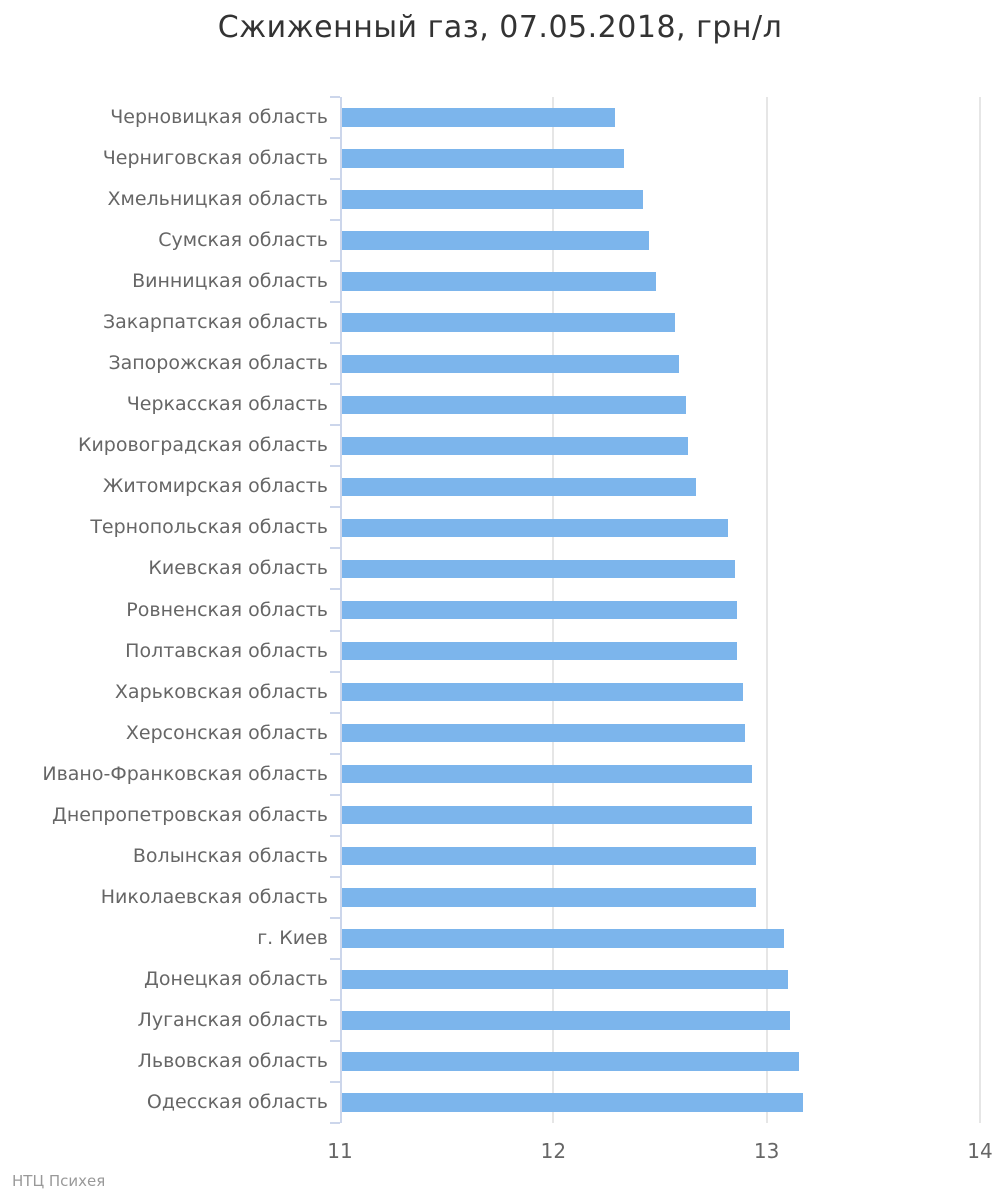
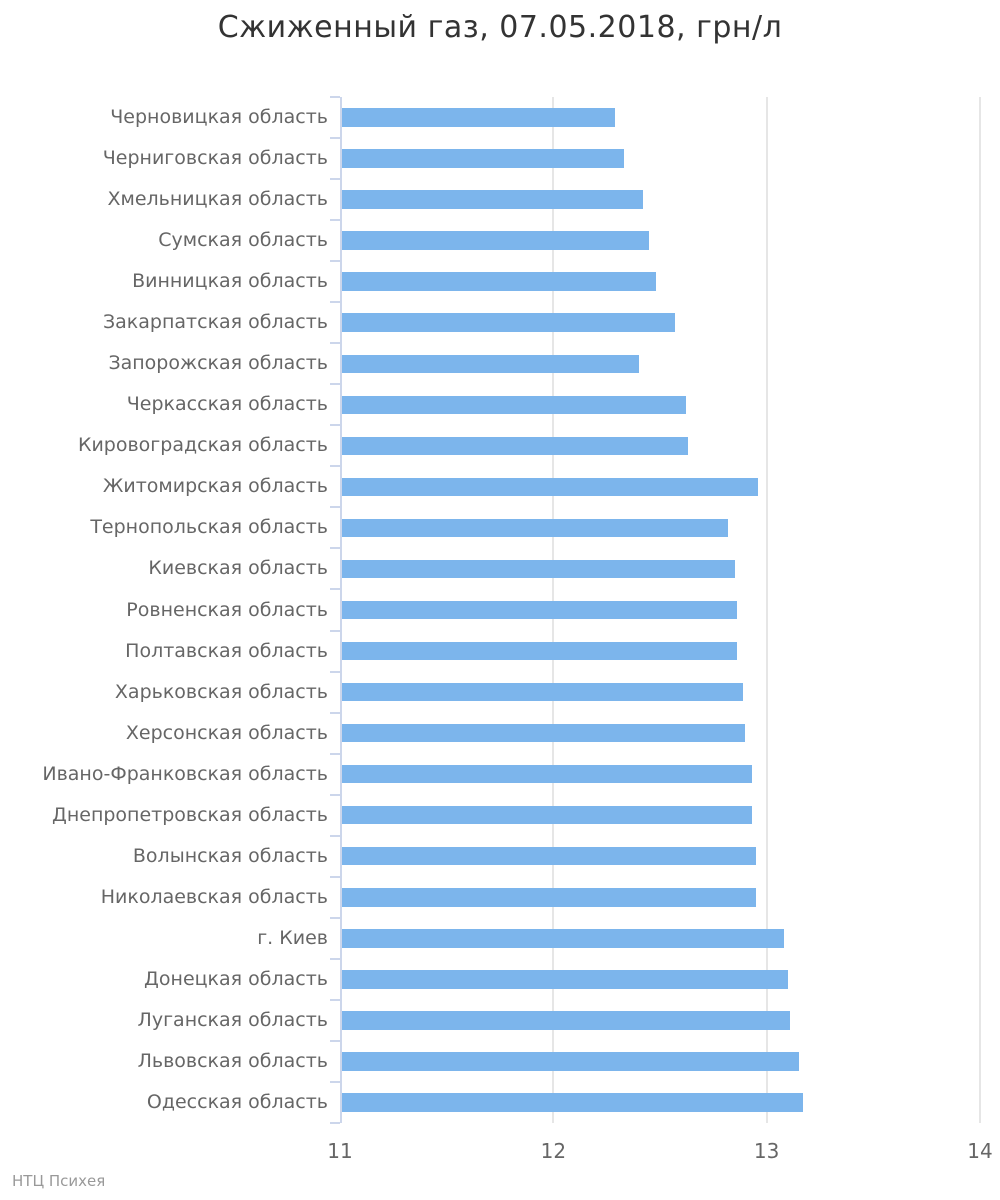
Запорожская область: 12.59 -> 12.40
Житомирская область: 12.67 -> 12.96
